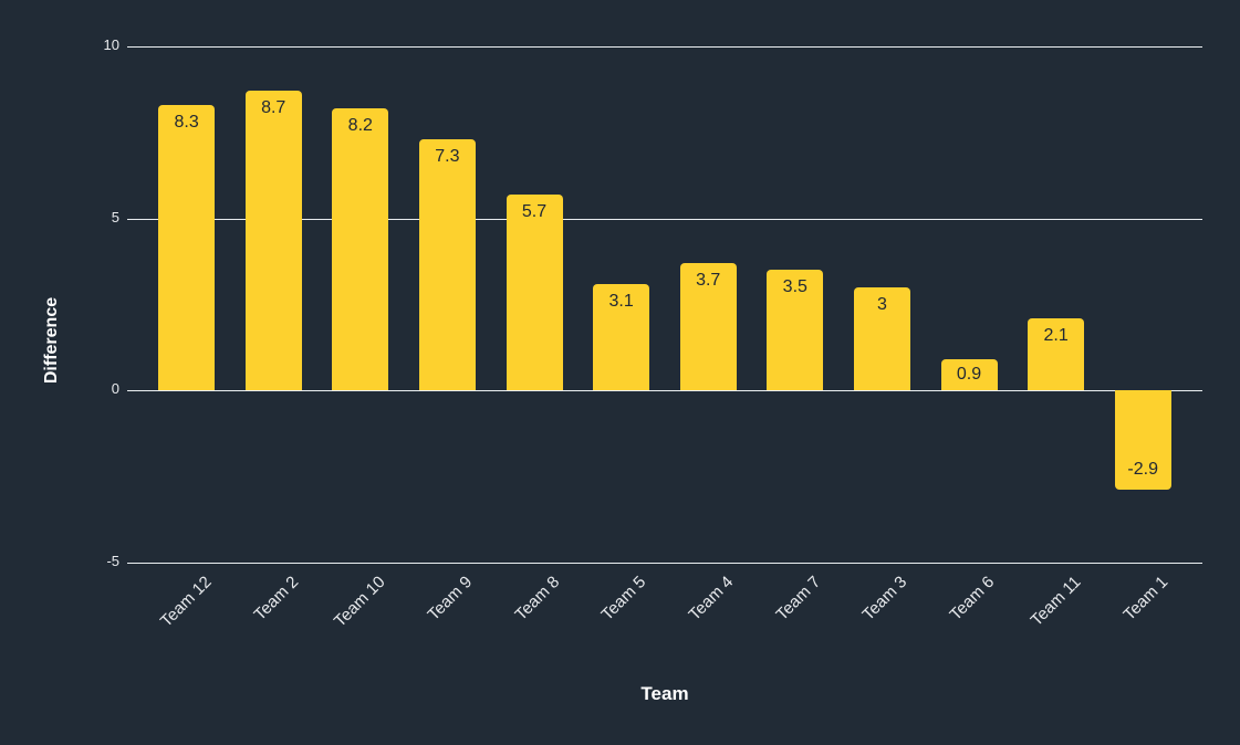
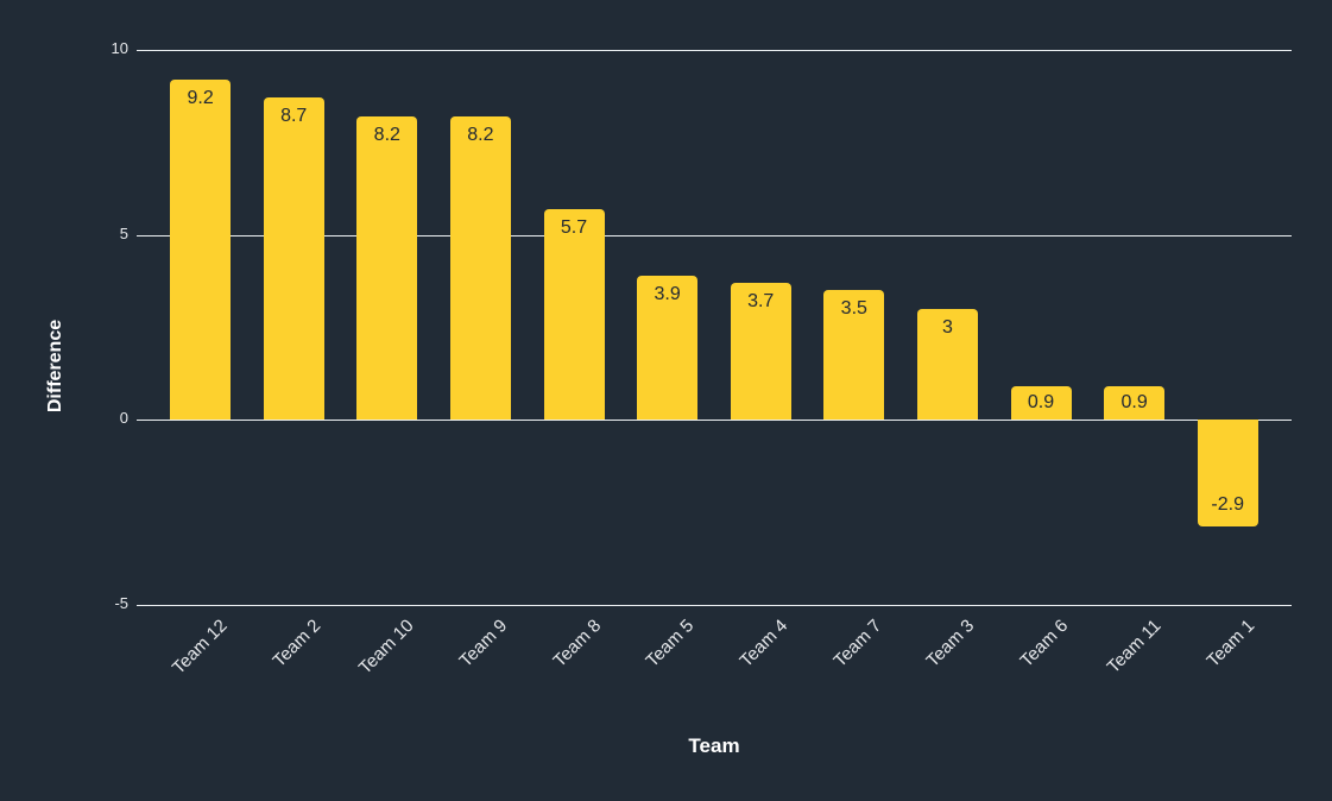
Team 12: 8.3 -> 9.2
Team 9: 7.3 -> 8.2
Team 5: 3.1 -> 3.9
Team 11: 2.1 -> 0.9
